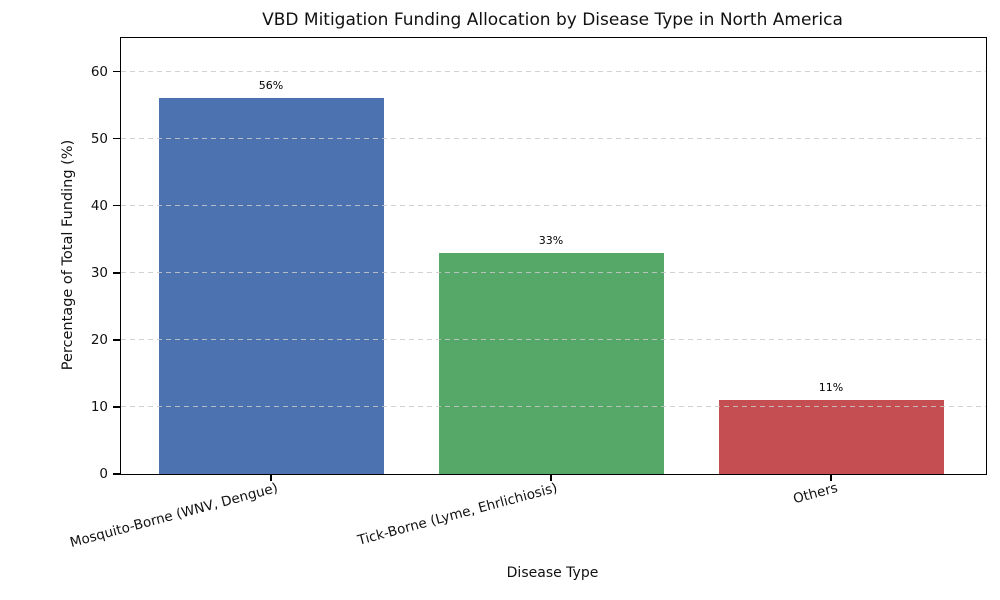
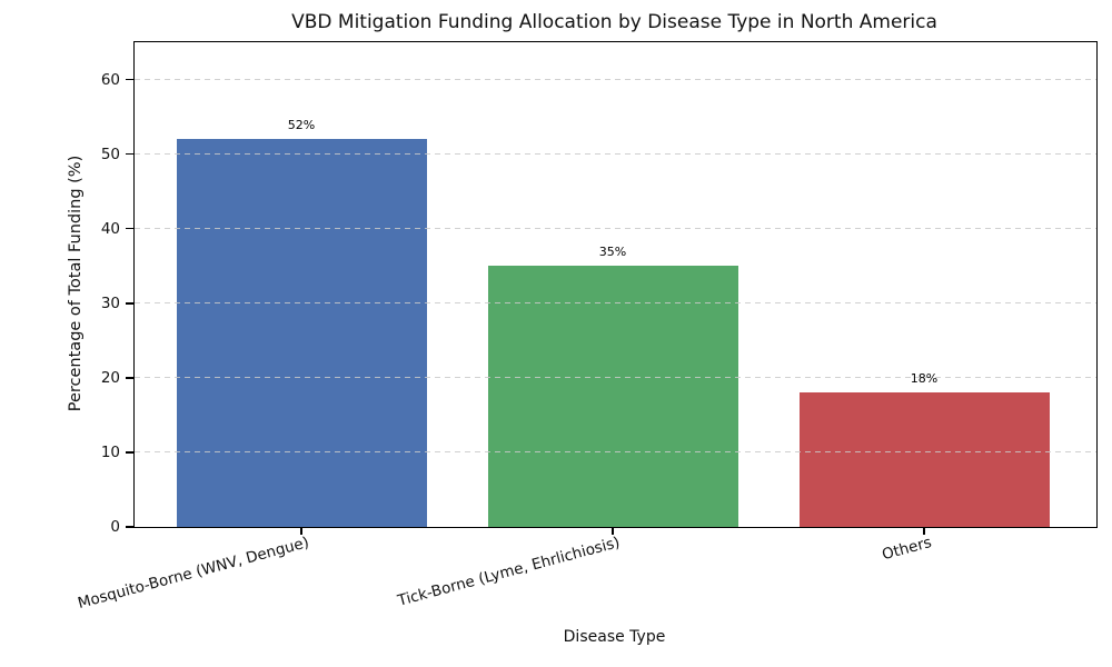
Mosquito-Borne (WNV, Dengue): 56% -> 52%
Tick-Borne (Lyme, Ehrlichiosis): 33% -> 35%
Others: 11% -> 18%
